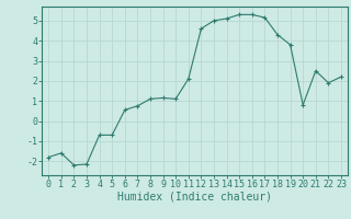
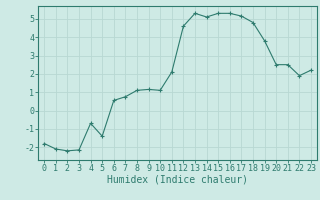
1: -1.6 -> -2.1
5: -0.7 -> -1.4
13: 5.0 -> 5.3
18: 4.3 -> 4.8
20: 0.8 -> 2.5
